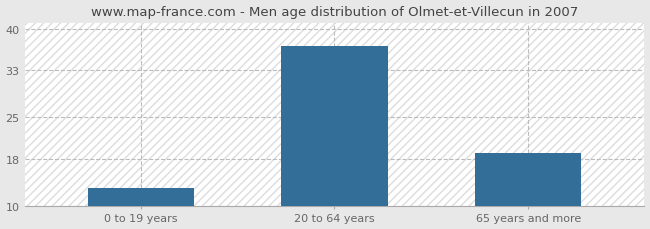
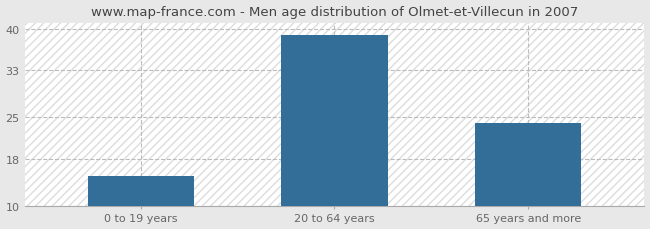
0 to 19 years: 13 -> 15
20 to 64 years: 37 -> 39
65 years and more: 19 -> 24
